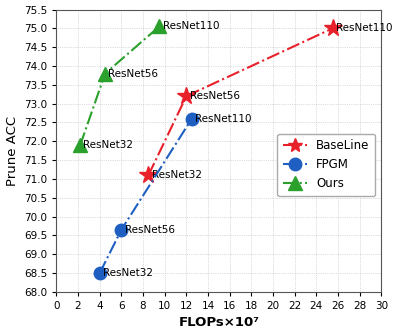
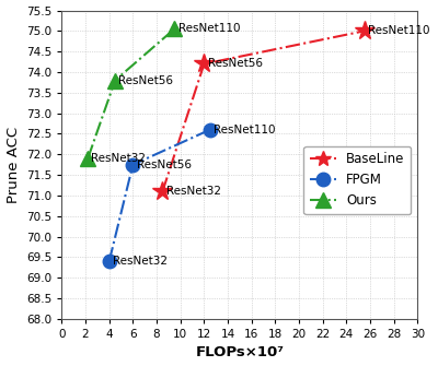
FPGM/4: 68.50 -> 69.40
FPGM/6: 69.65 -> 71.75
BaseLine/12: 73.2 -> 74.2
